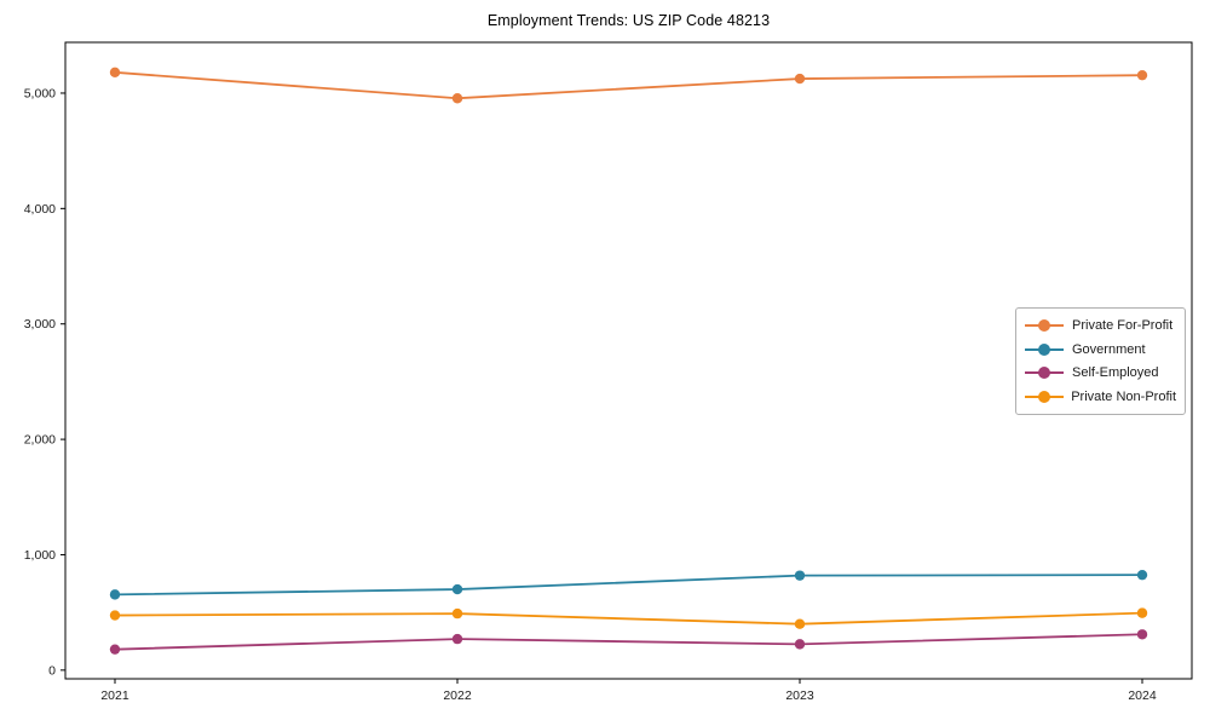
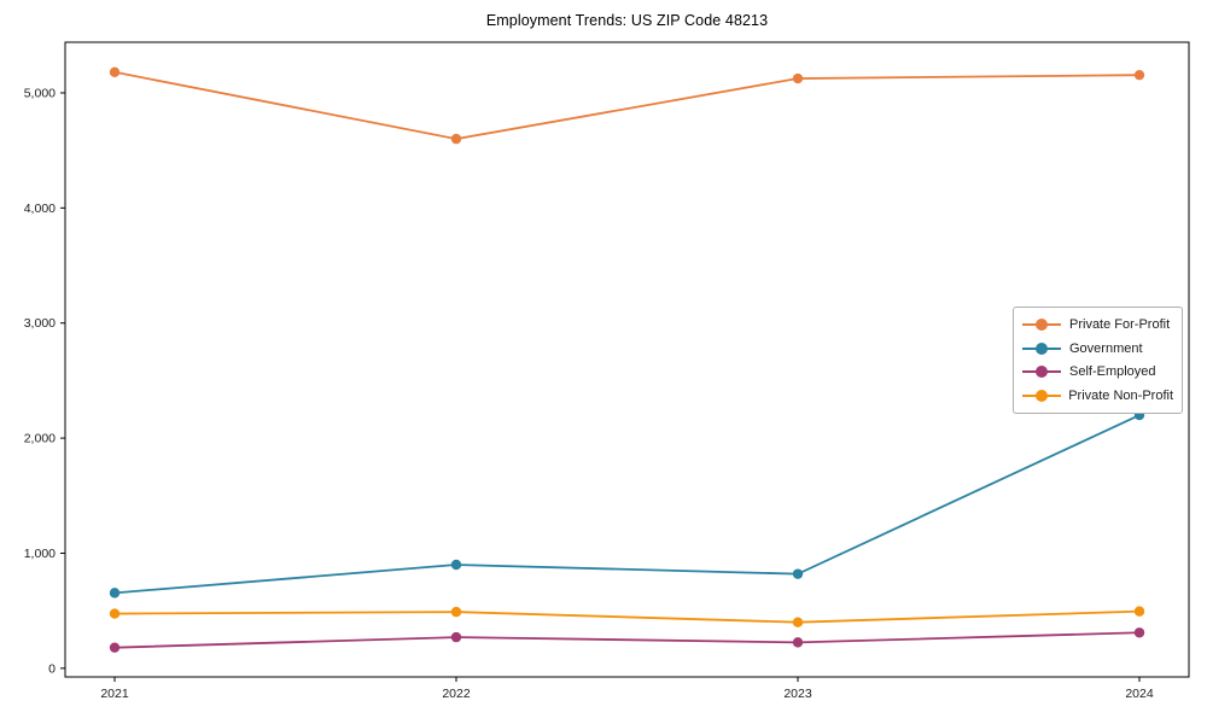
Private For-Profit/2022: 5000 -> 4600
Government/2022: 700 -> 900
Government/2024: 800 -> 2200
